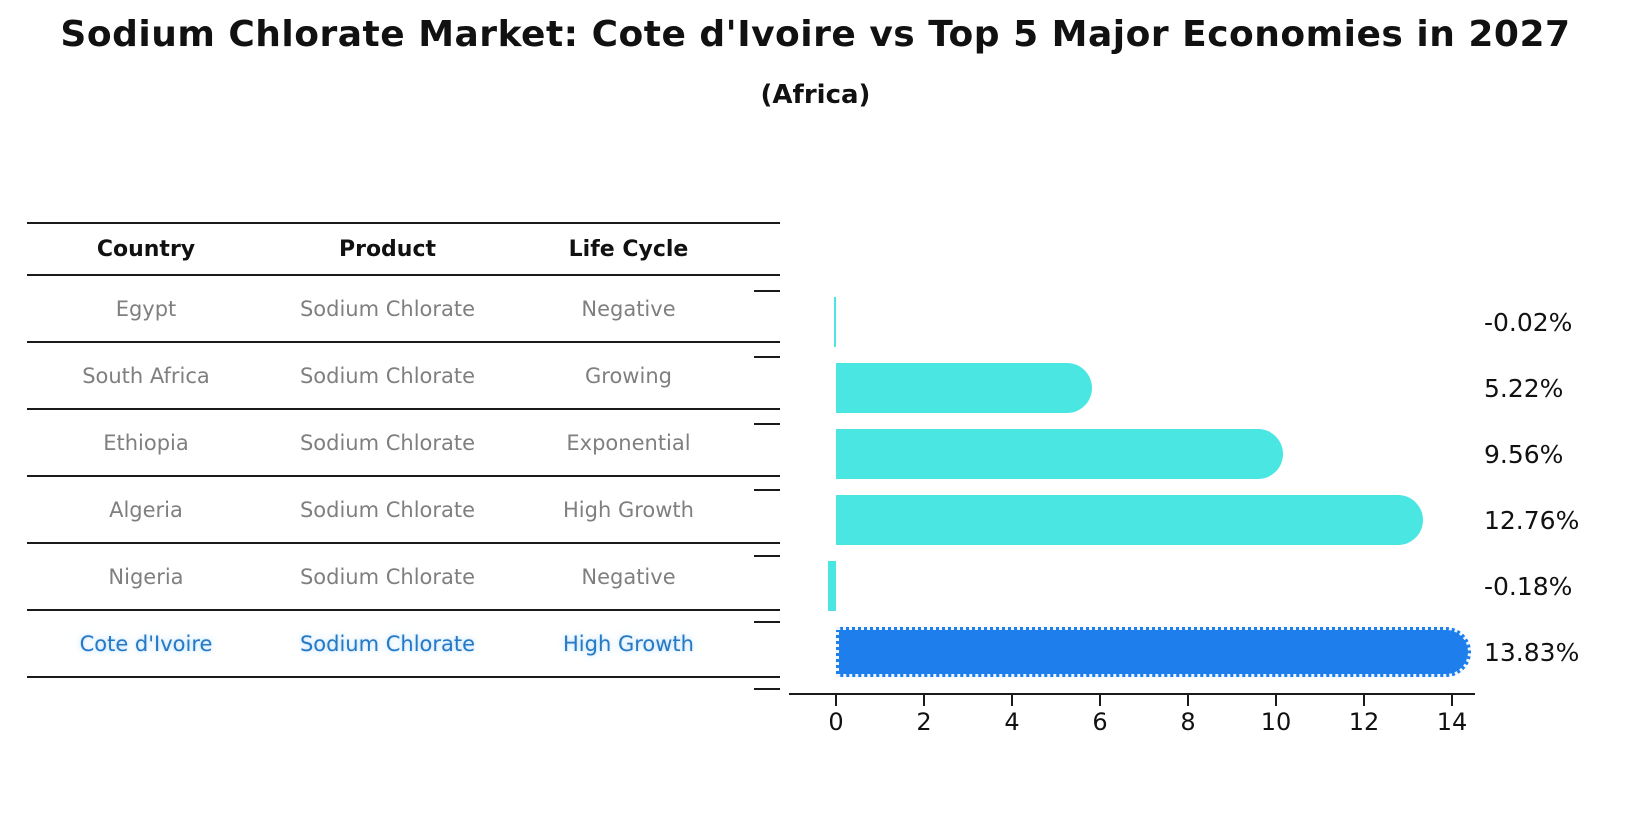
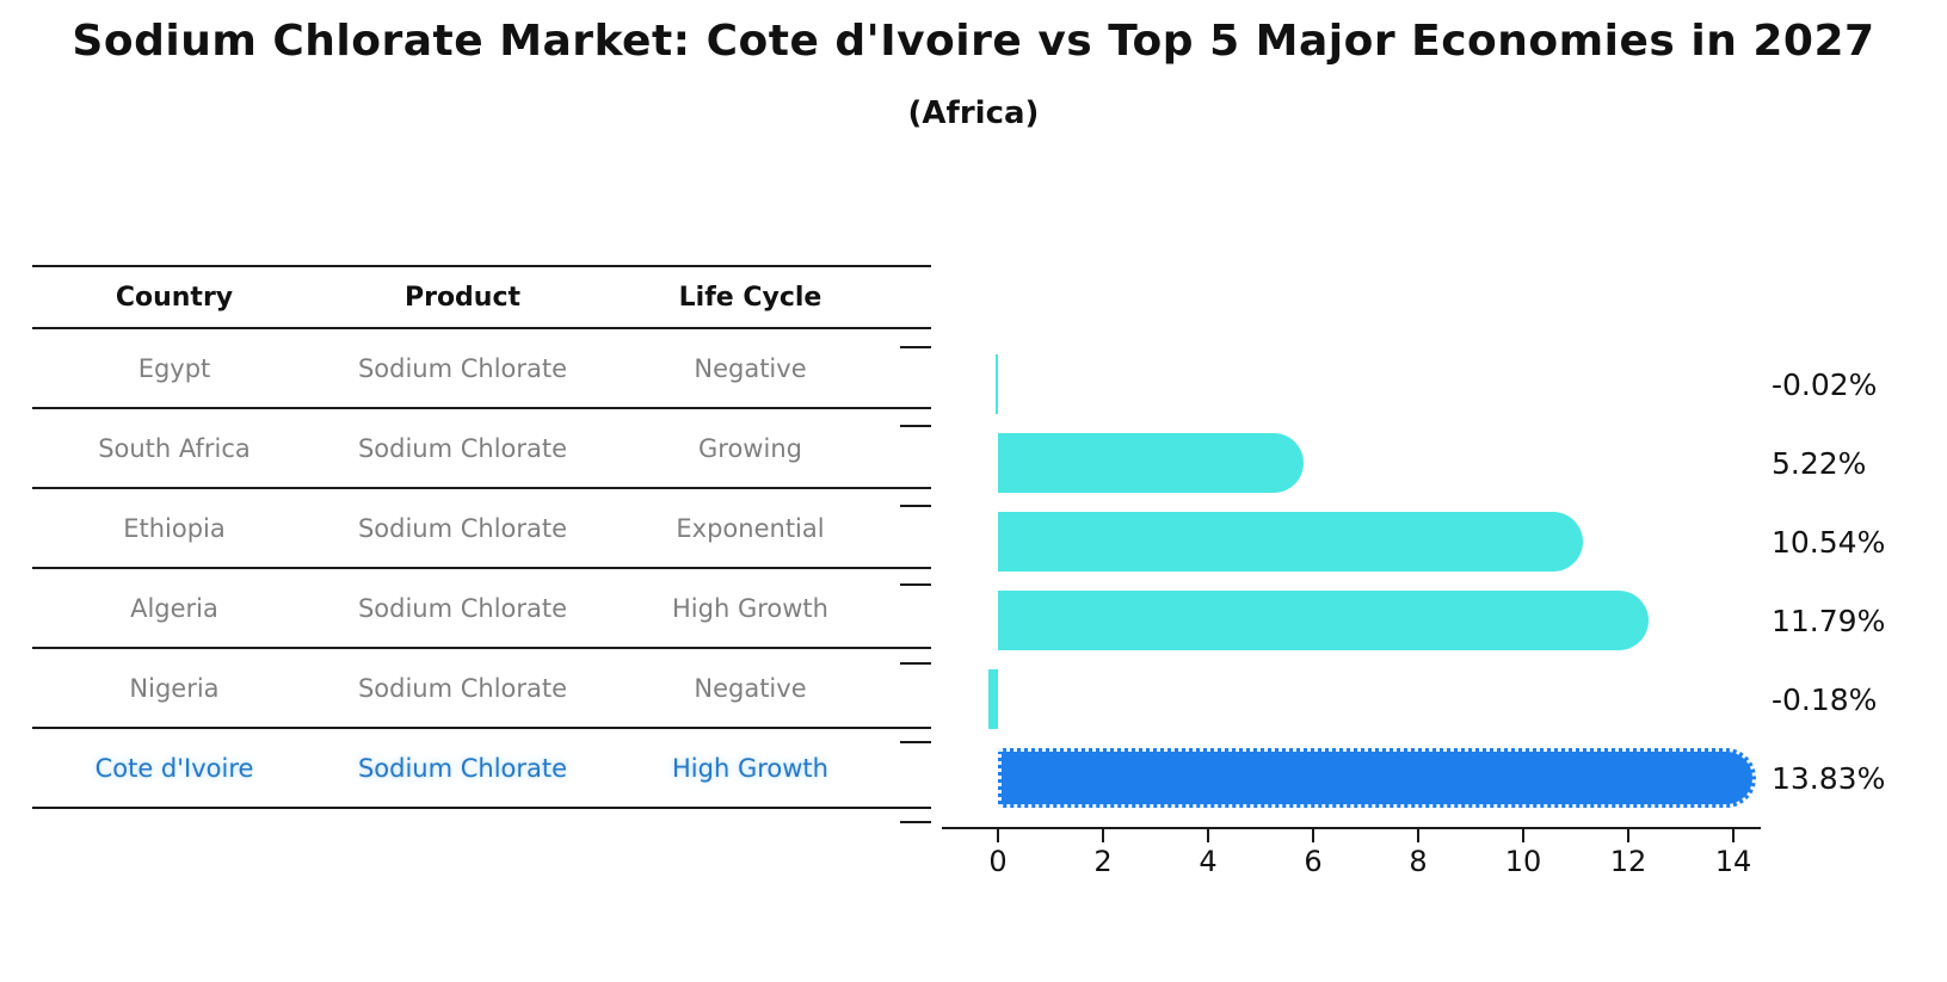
Ethiopia: 9.56% -> 10.54%
Algeria: 12.76% -> 11.79%
